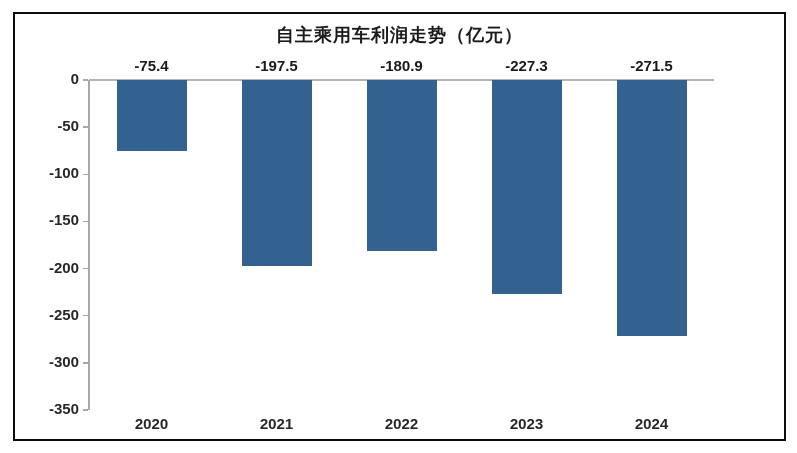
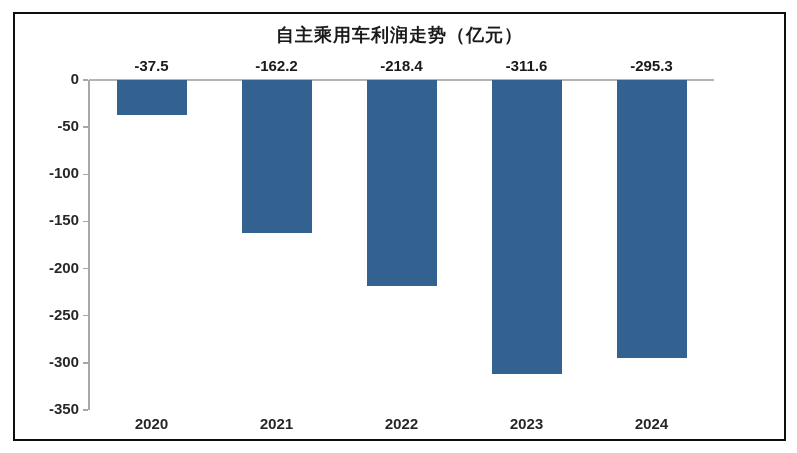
2020: -75.4 -> -37.5
2021: -197.5 -> -162.2
2022: -180.9 -> -218.4
2023: -227.3 -> -311.6
2024: -271.5 -> -295.3
